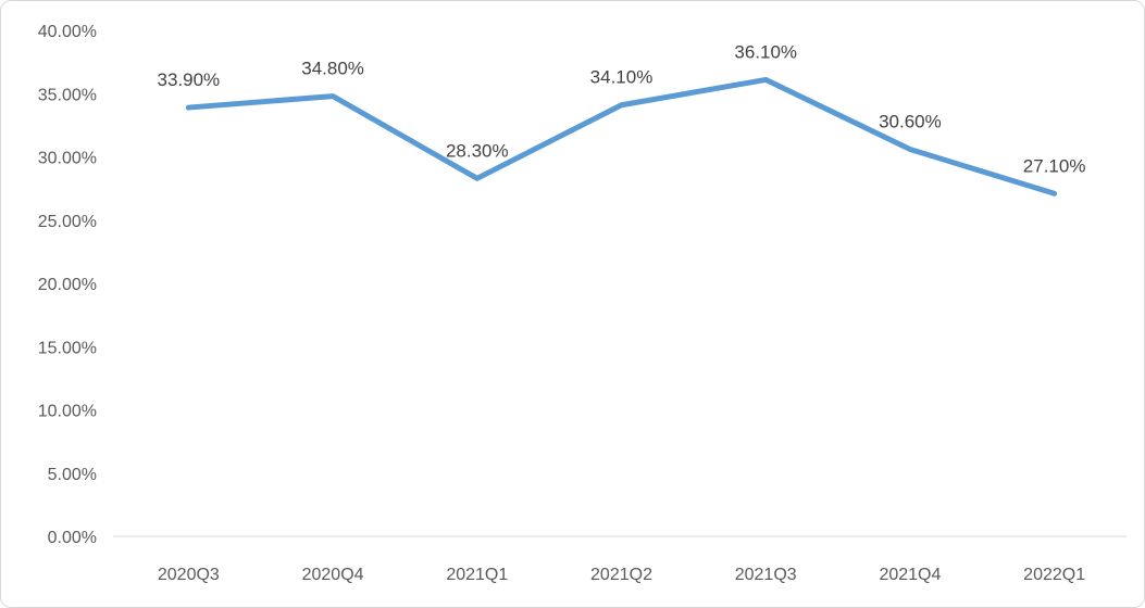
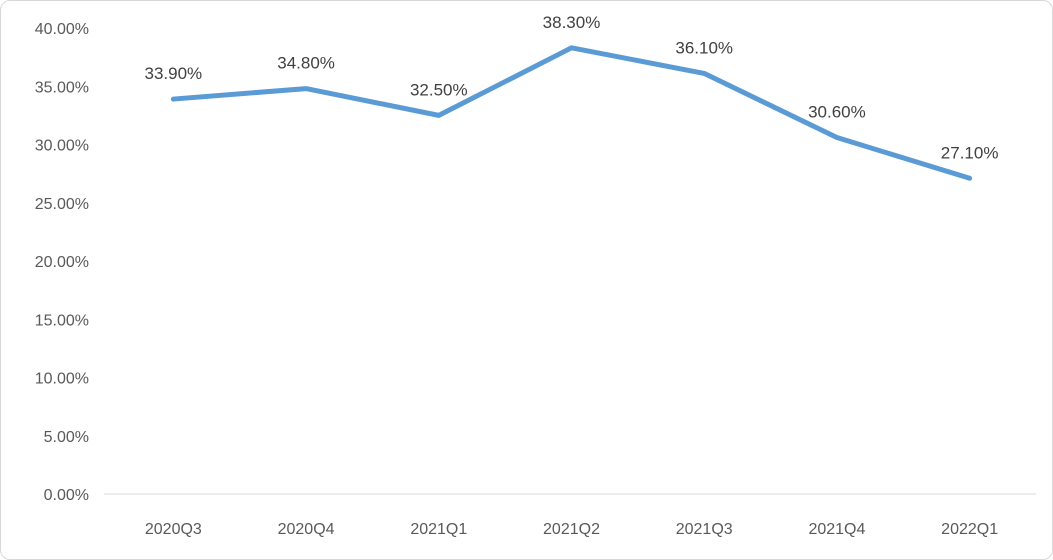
2021Q1: 28.30% -> 32.50%
2021Q2: 34.10% -> 38.30%
